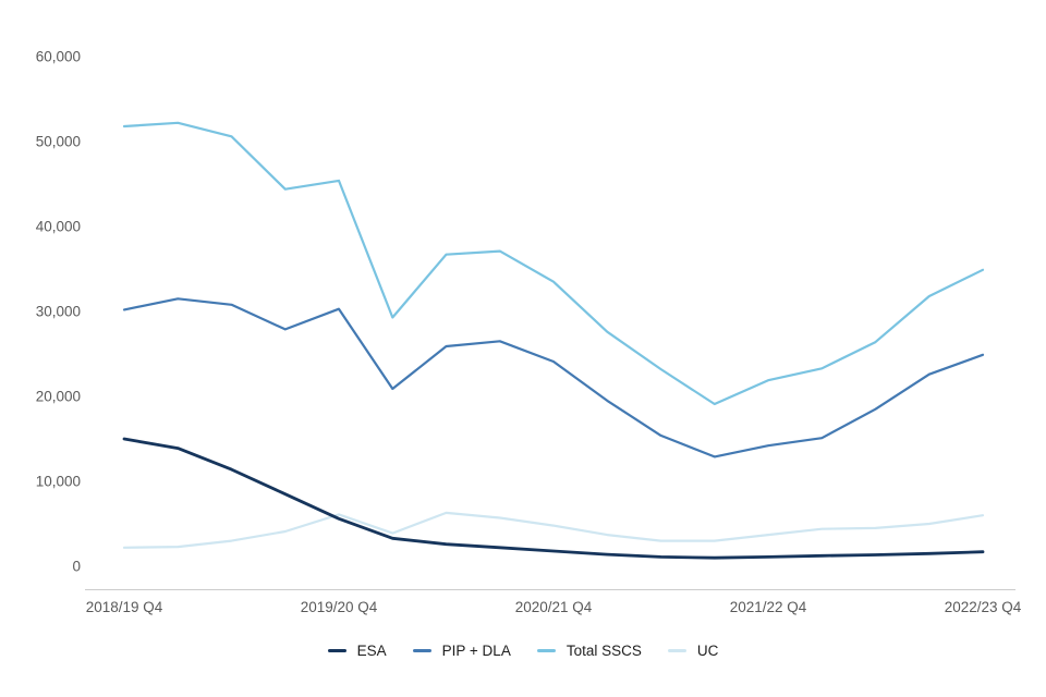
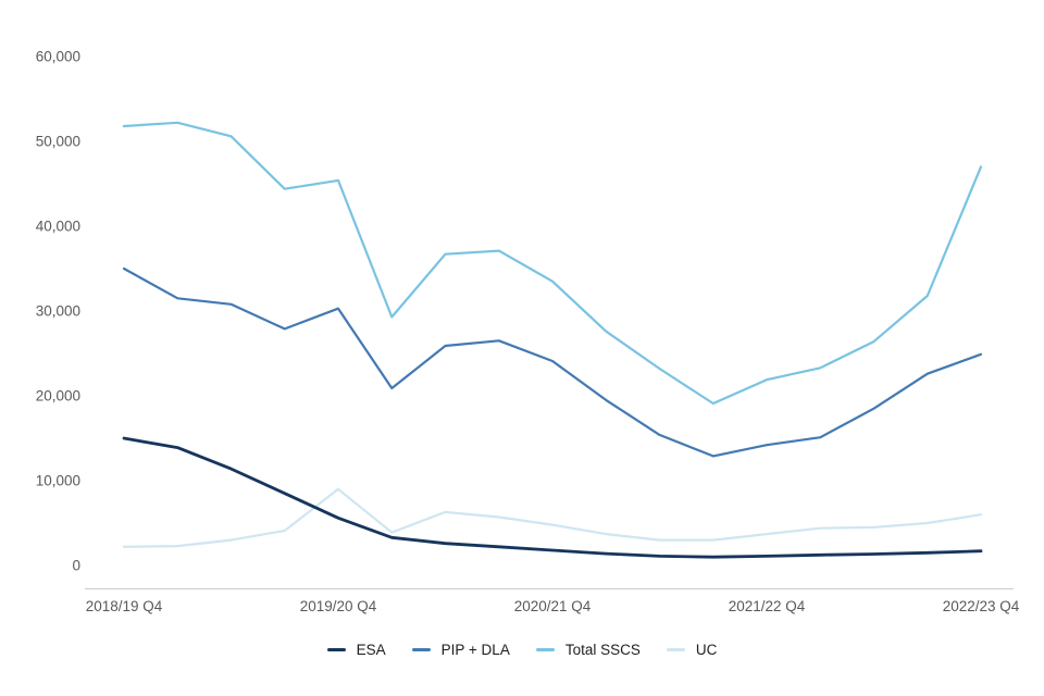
PIP + DLA/2018/19 Q4: 30000 -> 35000
UC/2019/20 Q4: 6000 -> 9000
Total SSCS/2022/23 Q4: 35000 -> 47000
